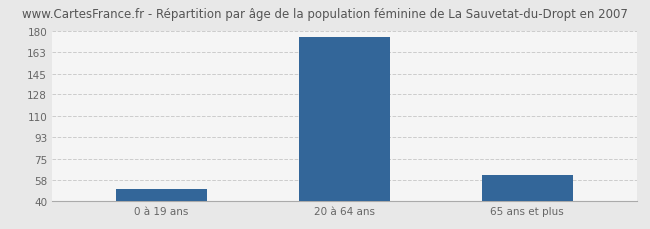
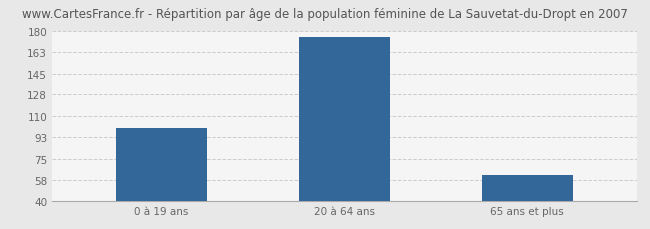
0 à 19 ans: 50 -> 100
